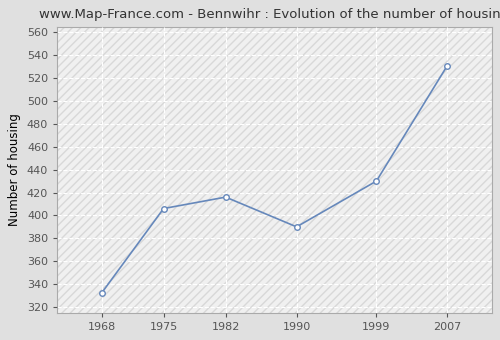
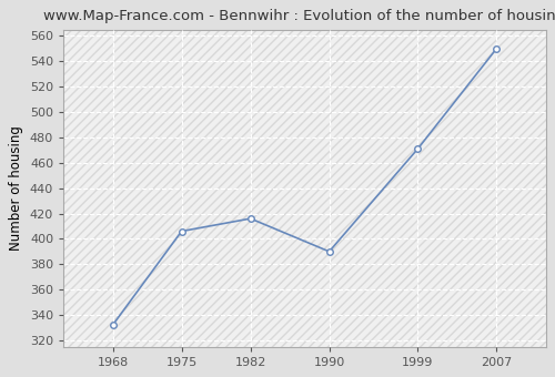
1999: 430 -> 471
2007: 531 -> 550
